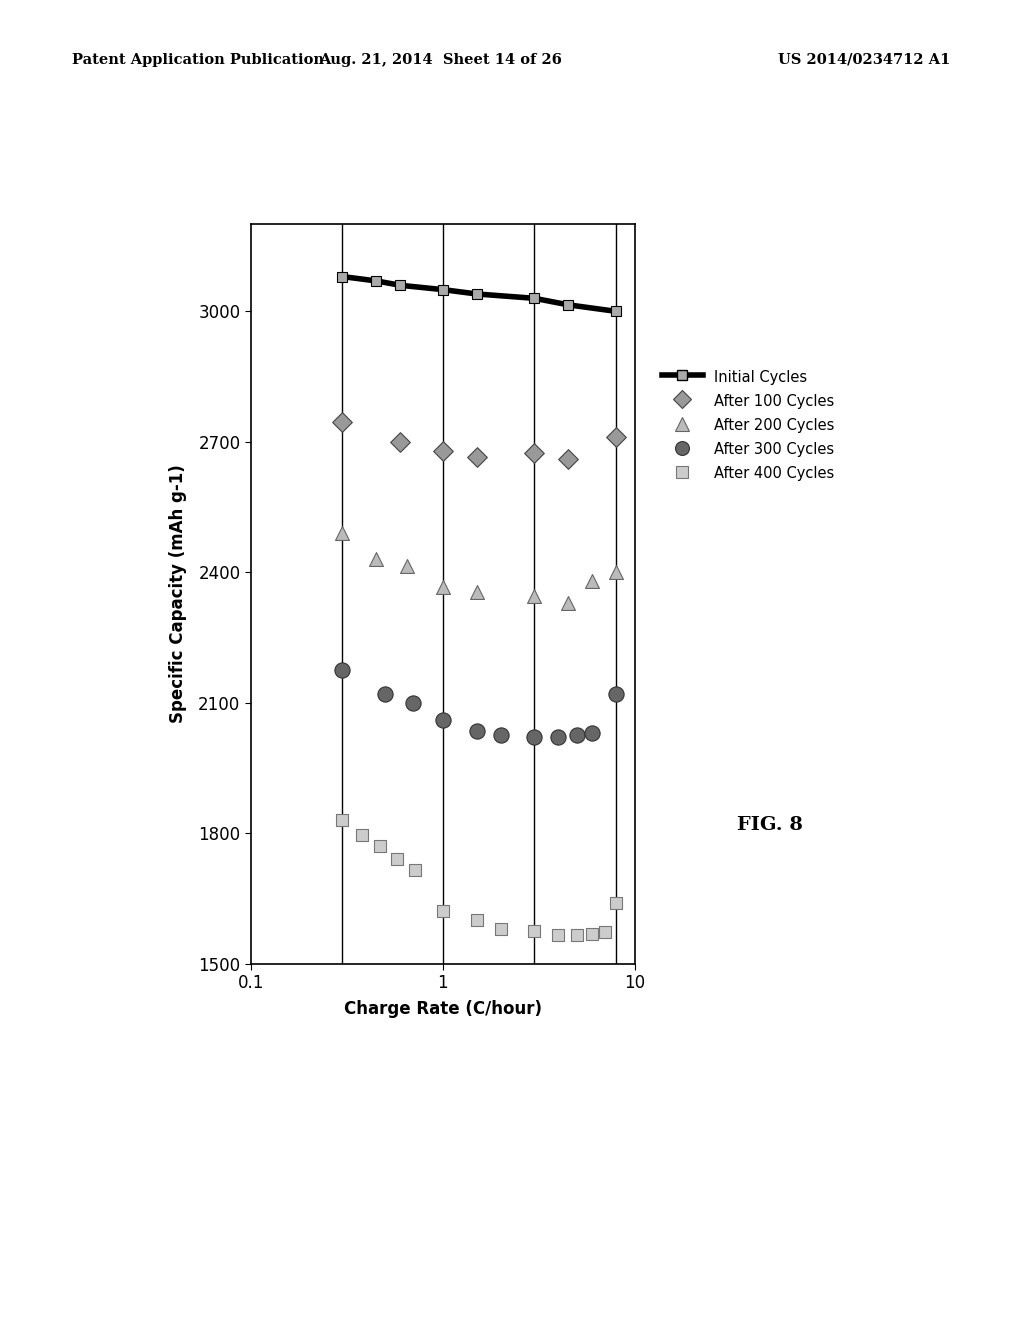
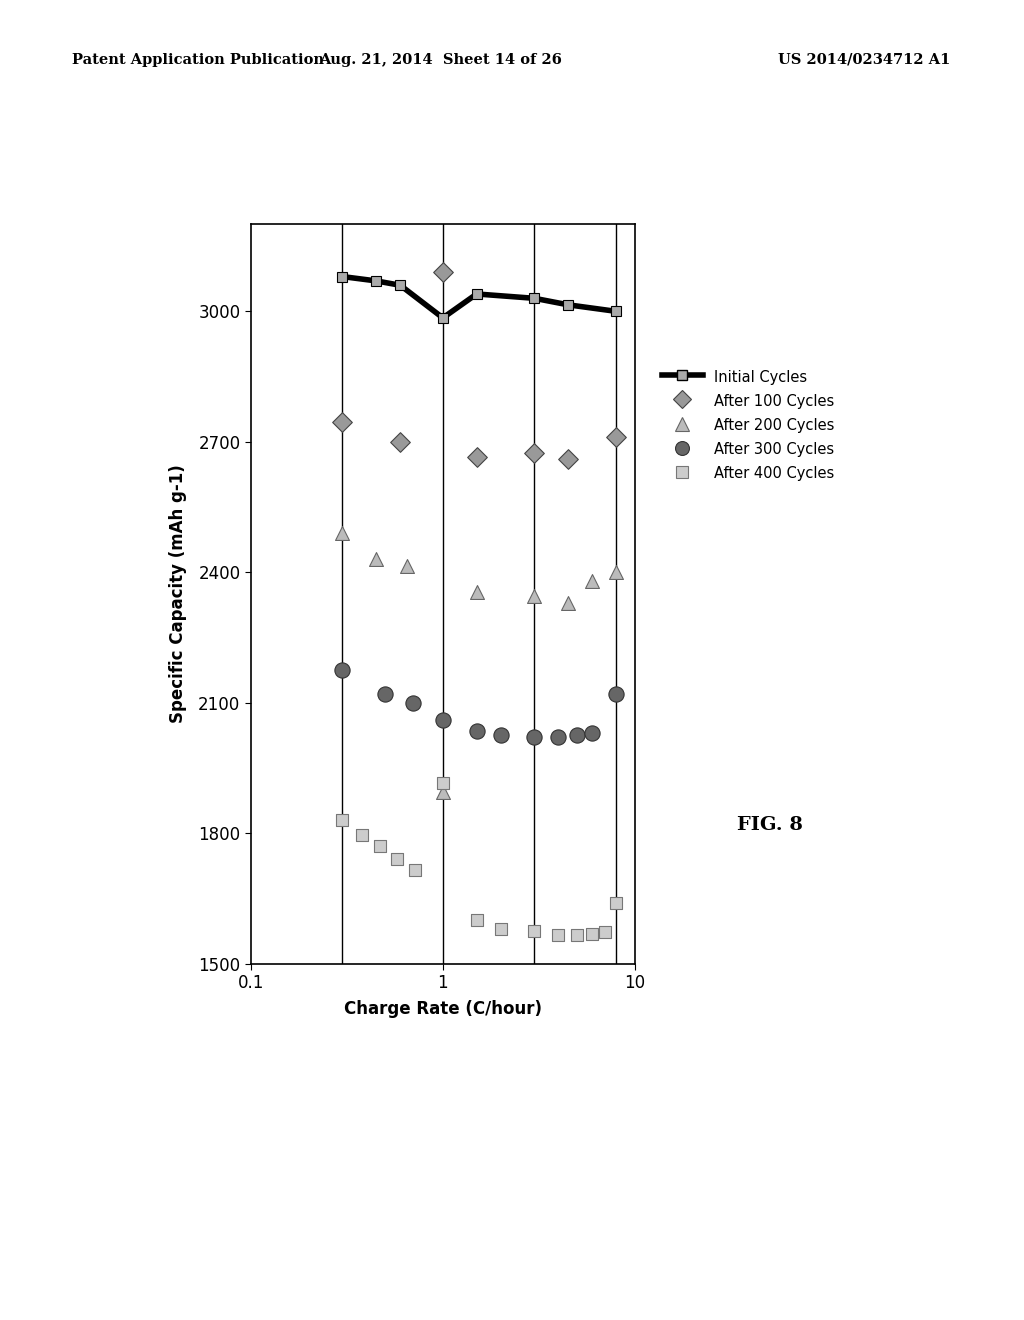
Initial Cycles/1: 3050 -> 2985
After 100 Cycles/1: 2680 -> 3090
After 200 Cycles/1: 2365 -> 1895
After 400 Cycles/1: 1620 -> 1915
